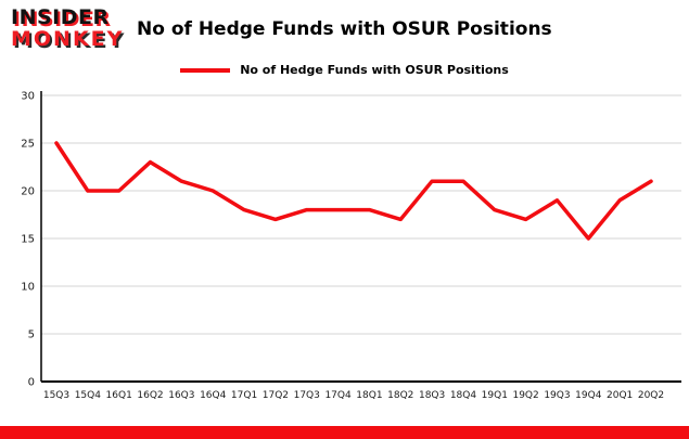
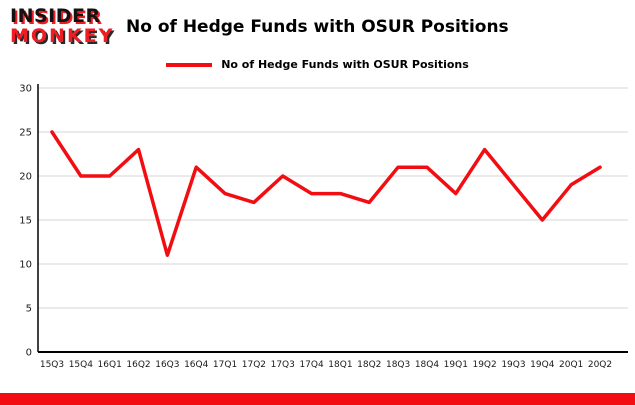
16Q3: 21 -> 11
16Q4: 20 -> 21
17Q3: 18 -> 20
19Q2: 17 -> 23
